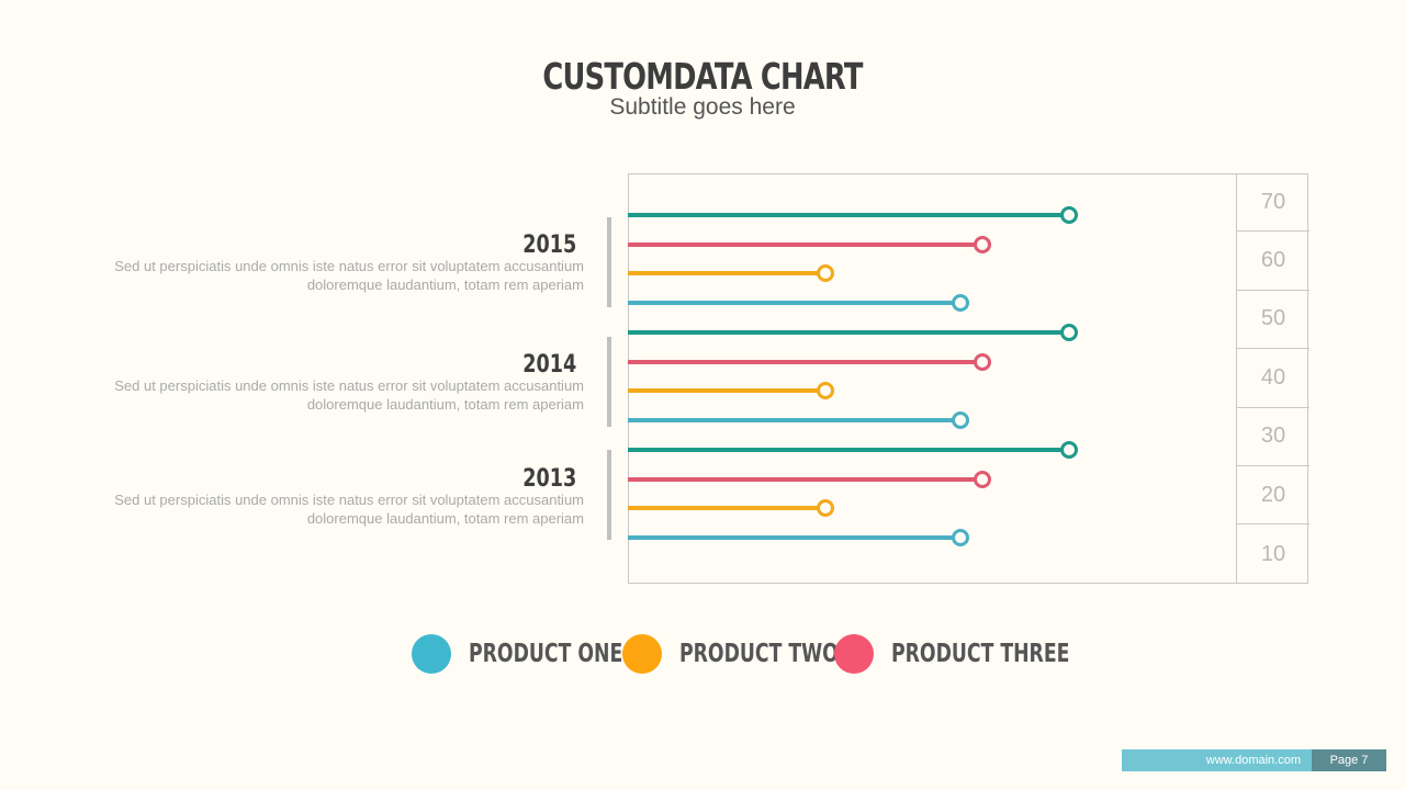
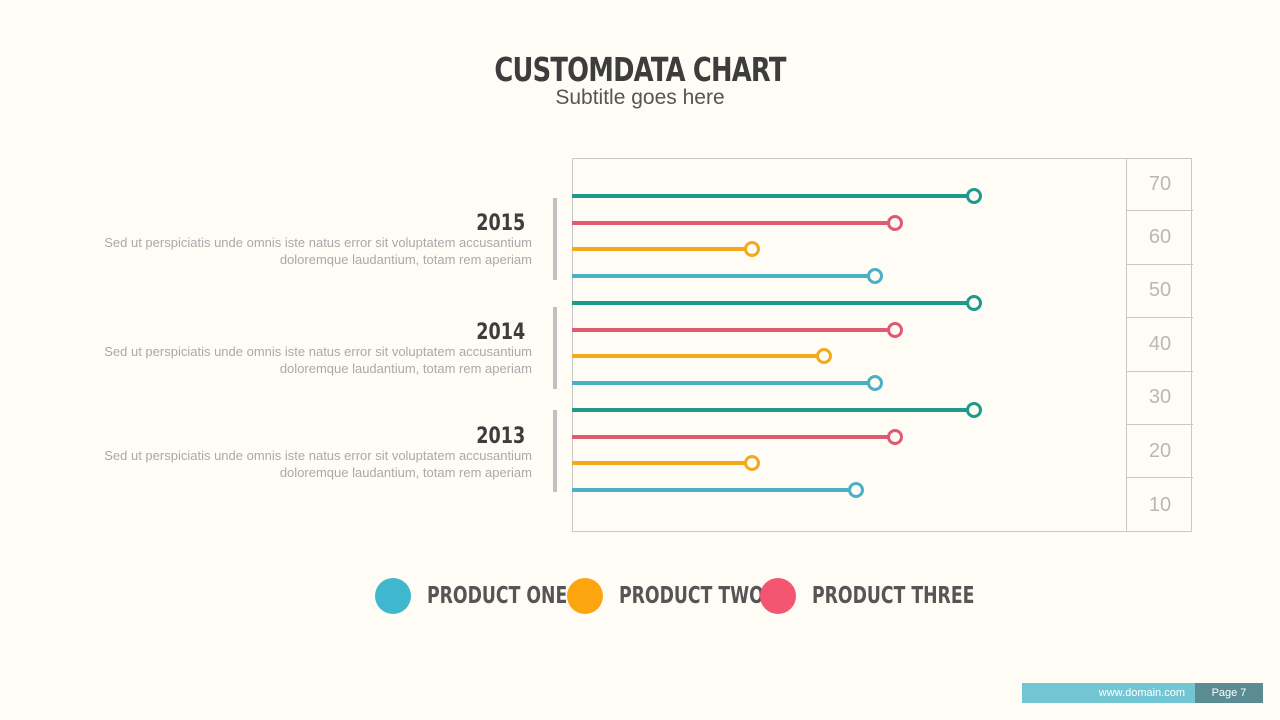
PRODUCT TWO/2014: 22 -> 31
PRODUCT ONE/2013: 38 -> 35
